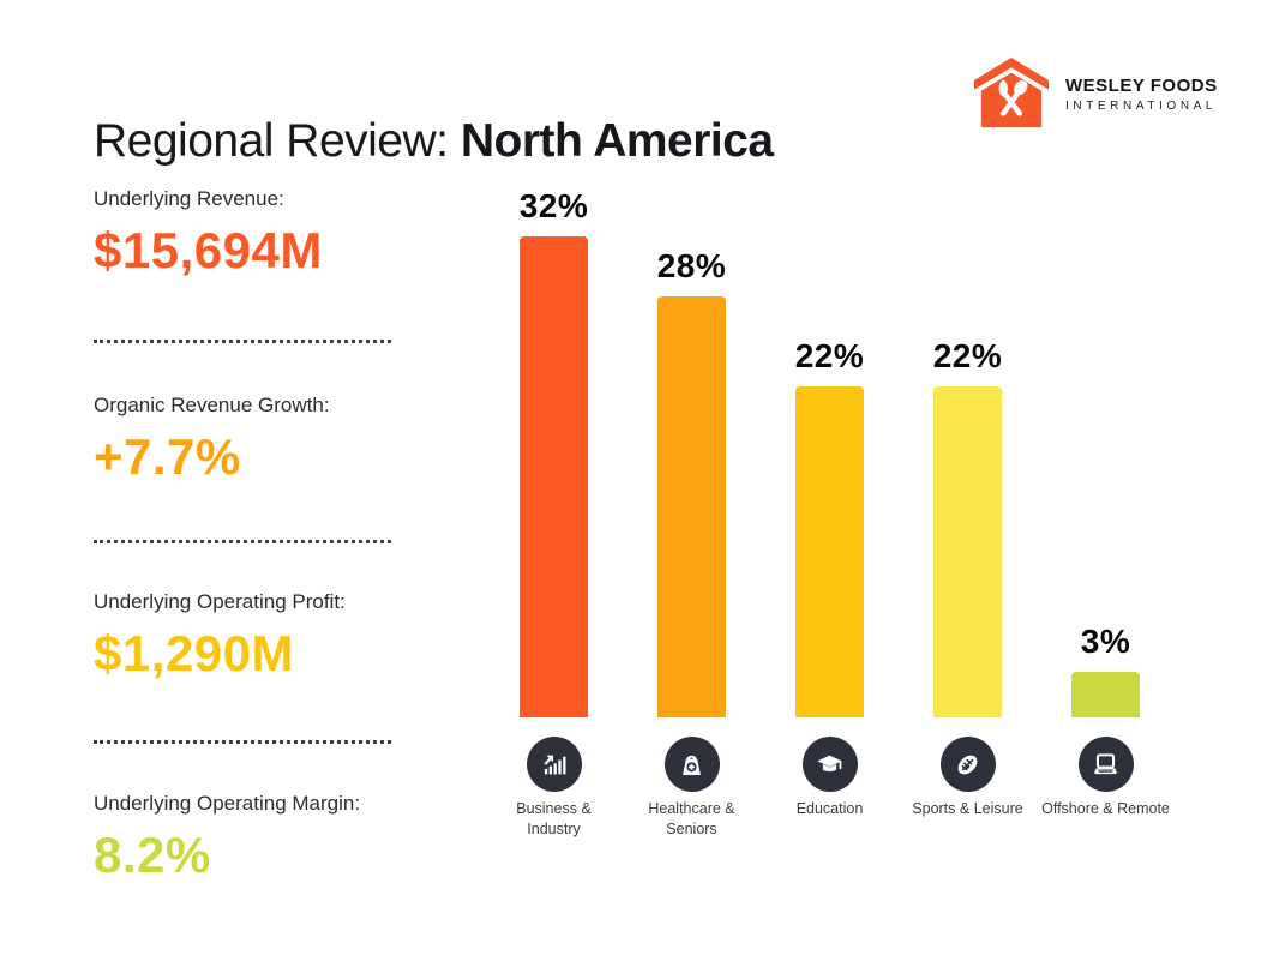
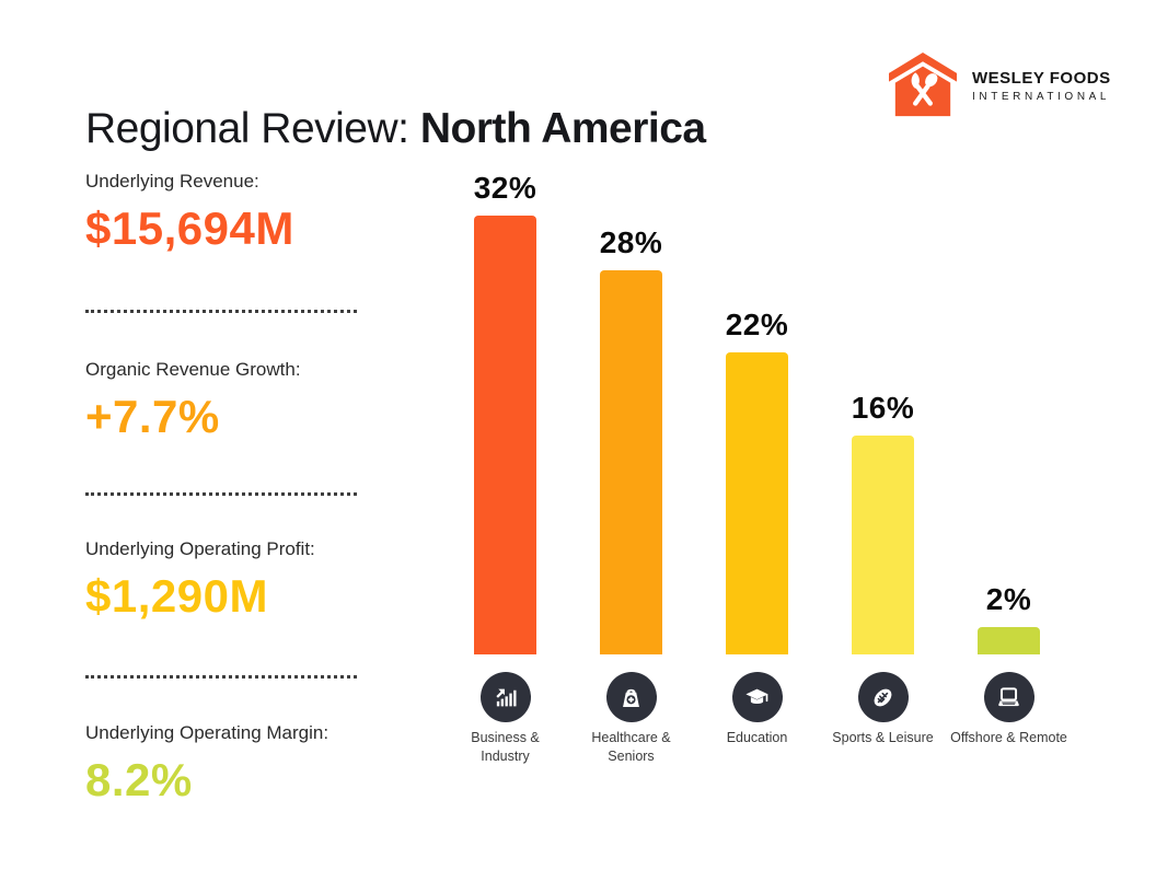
Sports & Leisure: 22% -> 16%
Offshore & Remote: 3% -> 2%
